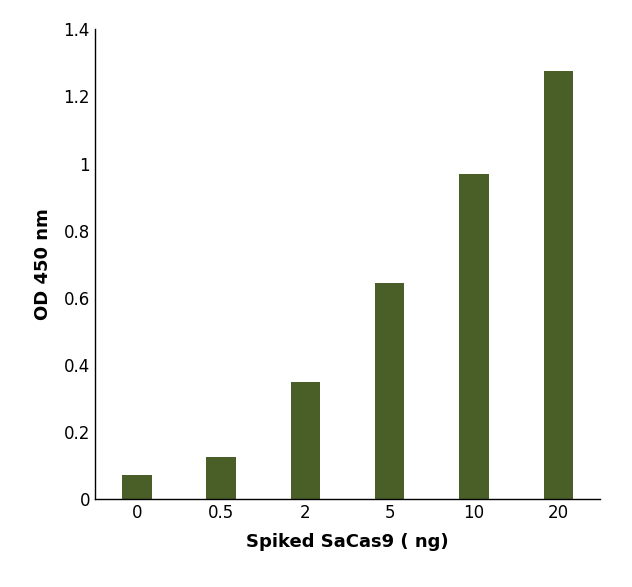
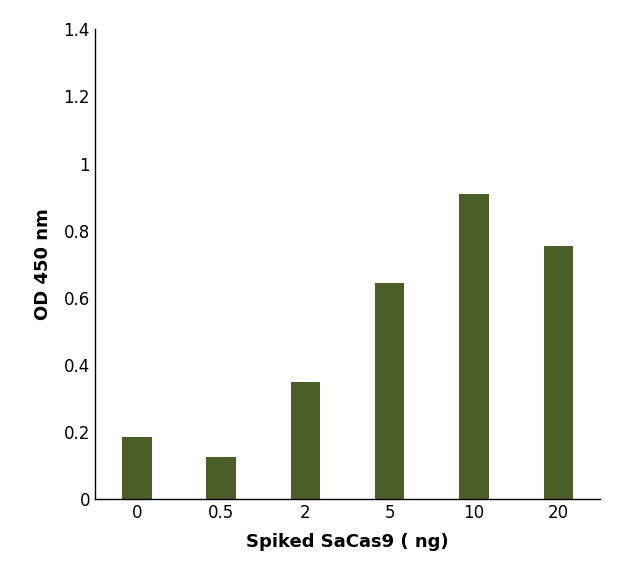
0: 0.070 -> 0.185
10: 0.970 -> 0.910
20: 1.275 -> 0.755
